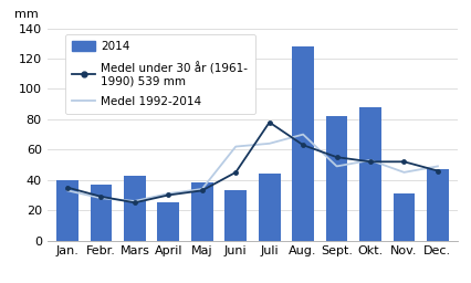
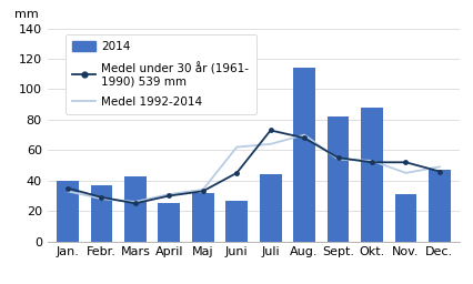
2014/Maj: 38 -> 32
2014/Juni: 33 -> 27
Medel under 30 år (1961- 1990) 539 mm/Juli: 78 -> 73
2014/Aug.: 128 -> 114
Medel under 30 år (1961- 1990) 539 mm/Aug.: 63 -> 68
Medel 1992-2014/Sept.: 49 -> 54
